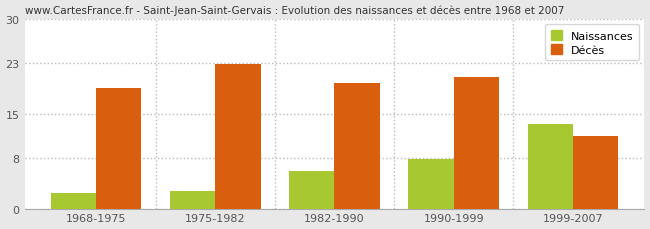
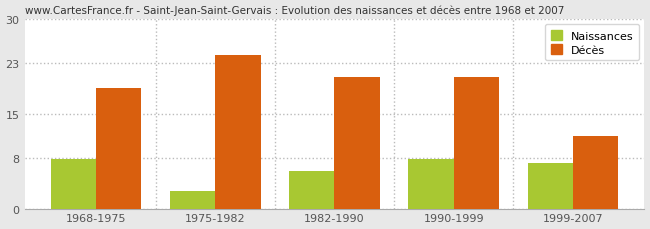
Naissances/1968-1975: 2.4 -> 7.8
Décès/1975-1982: 22.8 -> 24.2
Décès/1982-1990: 19.8 -> 20.8
Naissances/1999-2007: 13.4 -> 7.2
